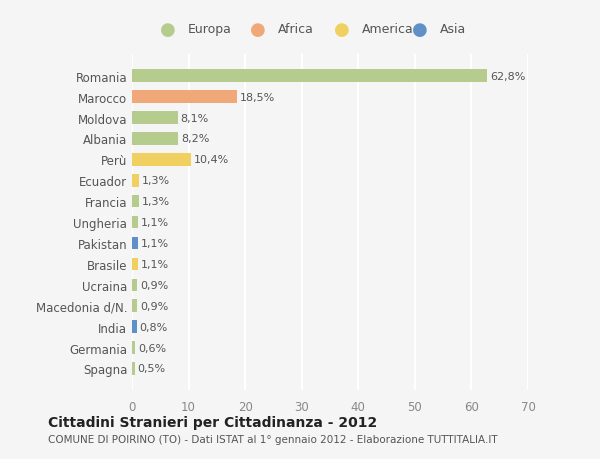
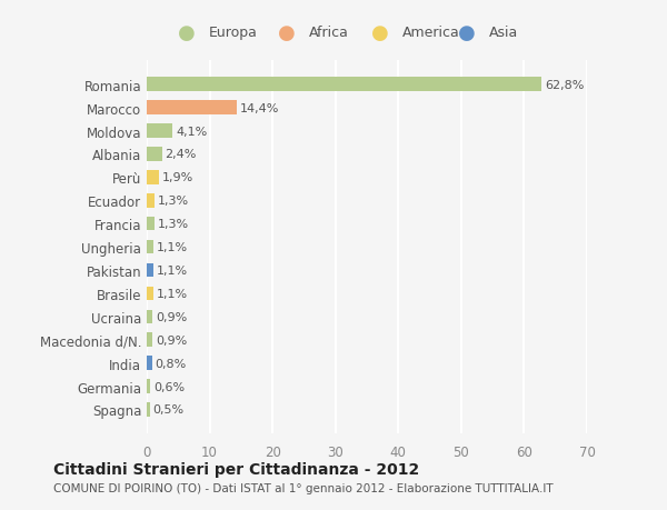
Marocco: 18,5% -> 14,4%
Moldova: 8,1% -> 4,1%
Albania: 8,2% -> 2,4%
Perù: 10,4% -> 1,9%
